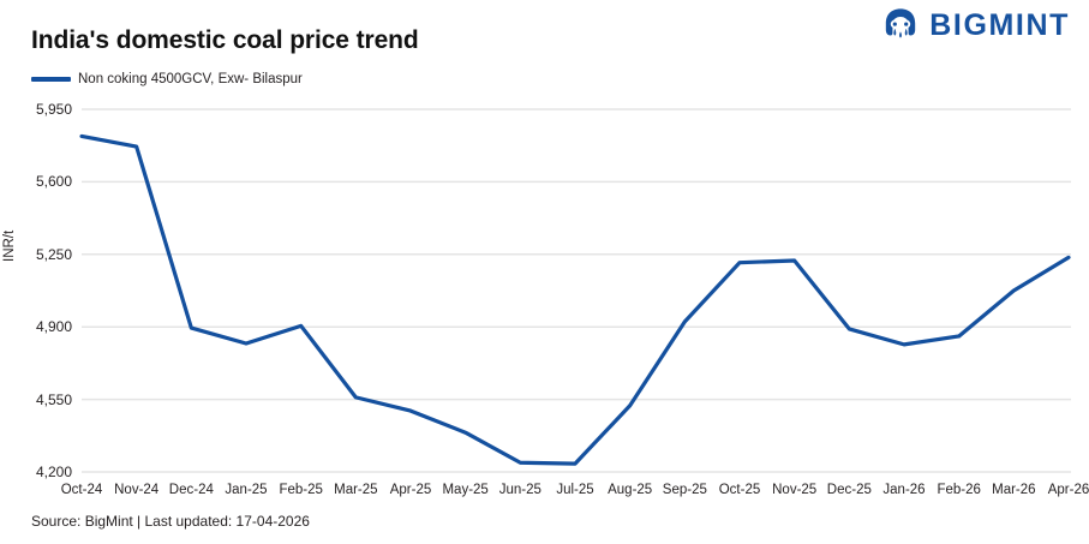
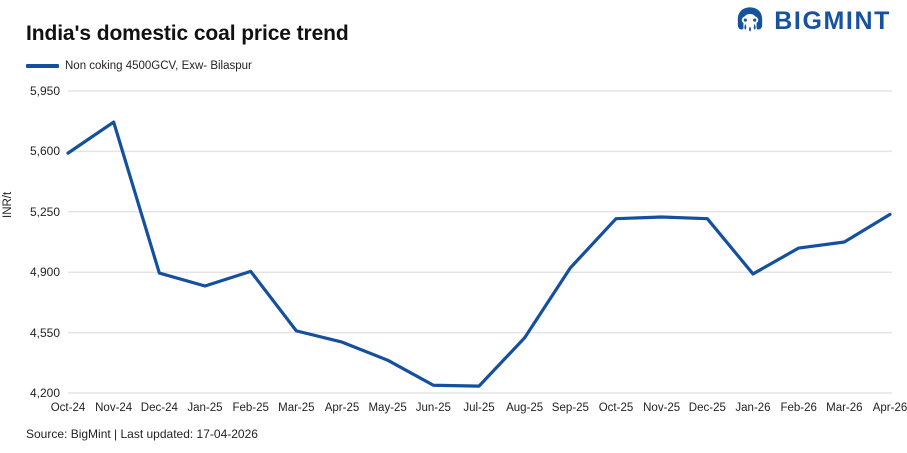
Oct-24: 5820 -> 5590
Dec-25: 4890 -> 5210
Jan-26: 4820 -> 4890
Feb-26: 4860 -> 5040
